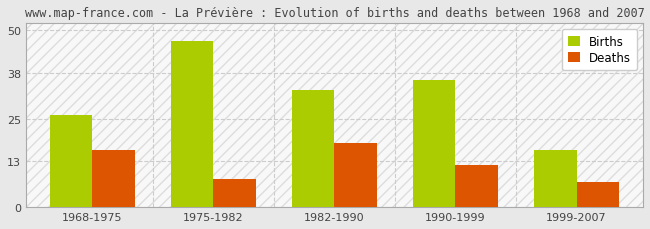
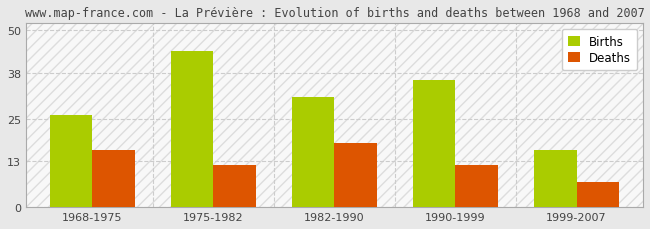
Births/1975-1982: 47 -> 44
Deaths/1975-1982: 8 -> 12
Births/1982-1990: 33 -> 31
